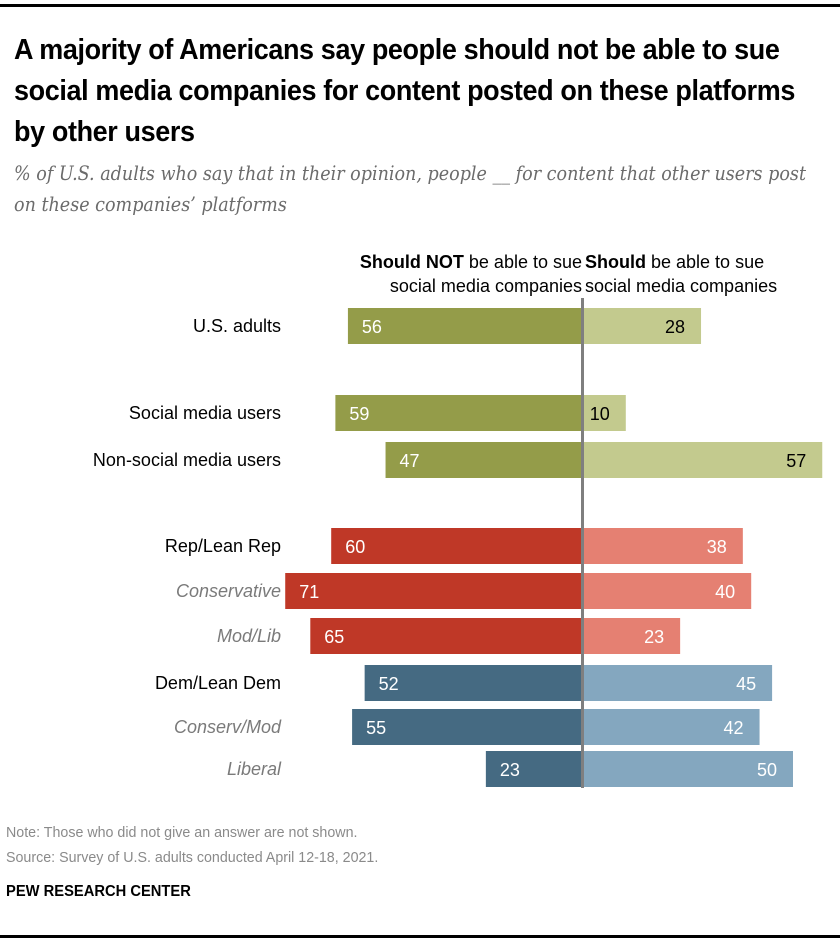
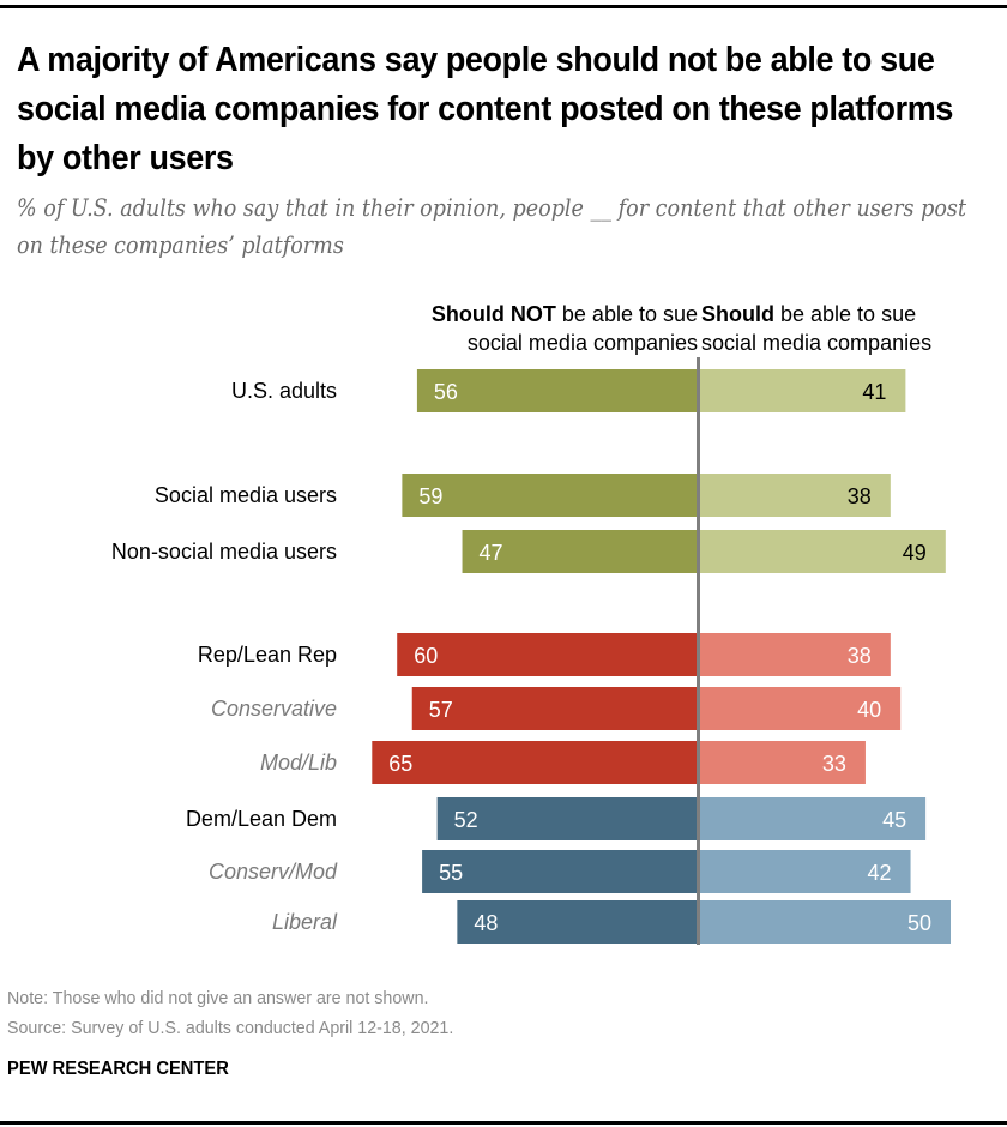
Should be able to sue social media companies/U.S. adults: 28 -> 41
Should be able to sue social media companies/Social media users: 10 -> 38
Should be able to sue social media companies/Non-social media users: 57 -> 49
Should NOT be able to sue social media companies/Conservative: 71 -> 57
Should be able to sue social media companies/Mod/Lib: 23 -> 33
Should NOT be able to sue social media companies/Liberal: 23 -> 48
